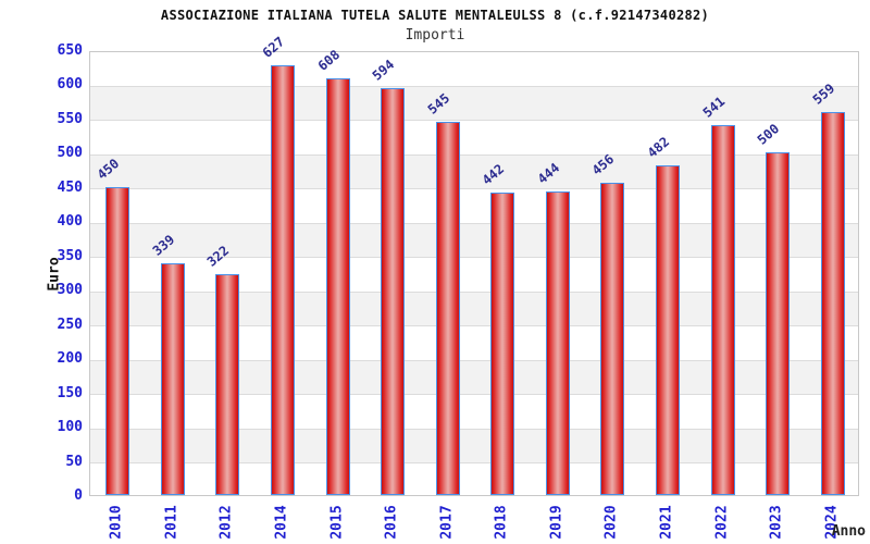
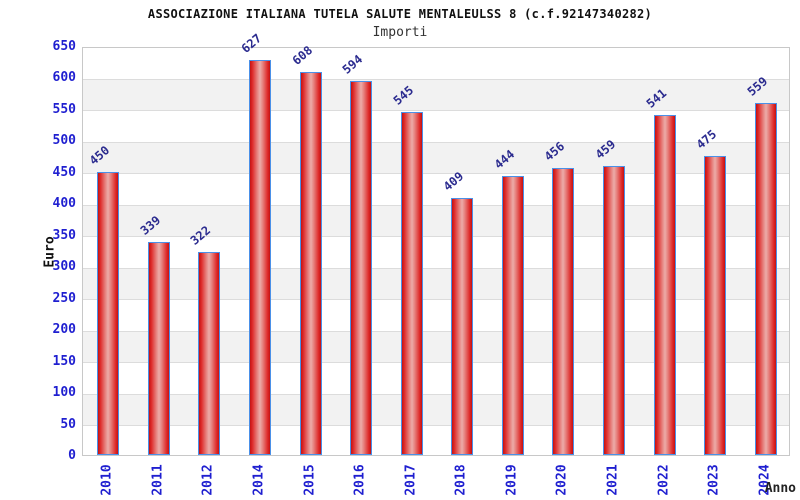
2018: 442 -> 409
2021: 482 -> 459
2023: 500 -> 475
